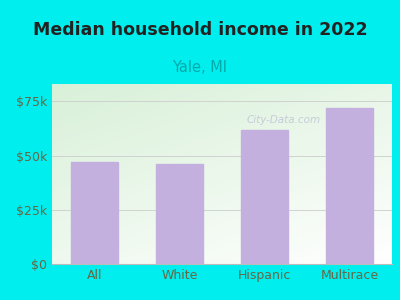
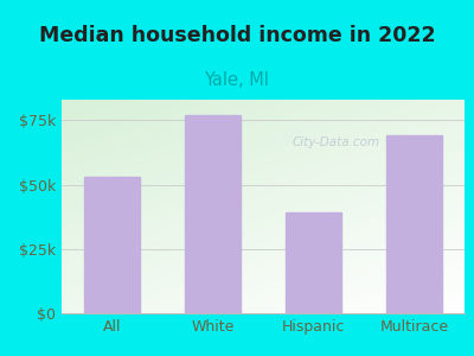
All: $47k -> $53k
White: $46k -> $77k
Hispanic: $62k -> $39k
Multirace: $72k -> $69k
